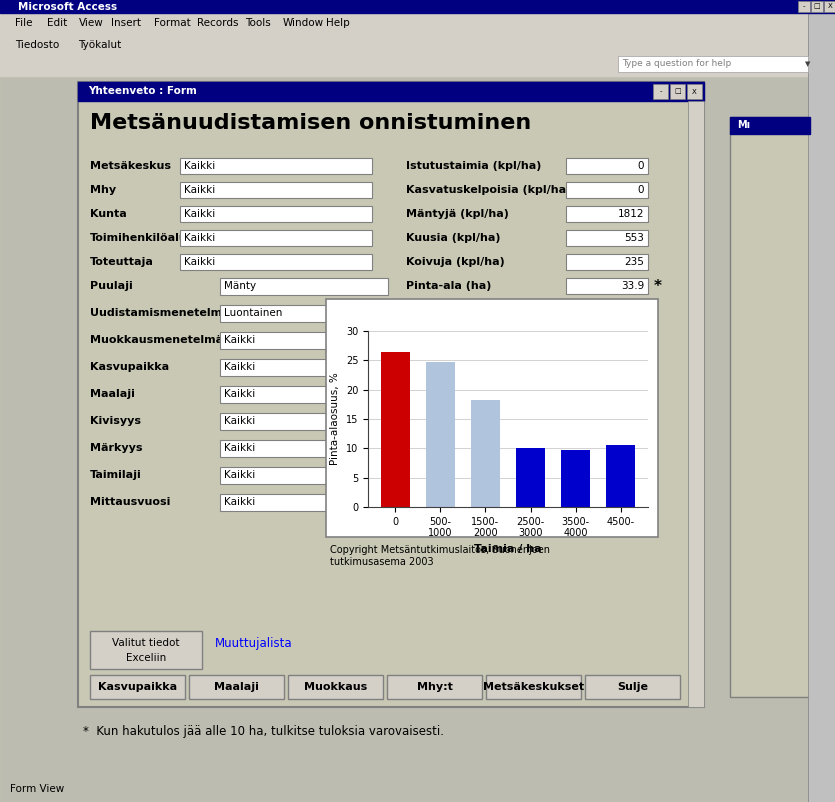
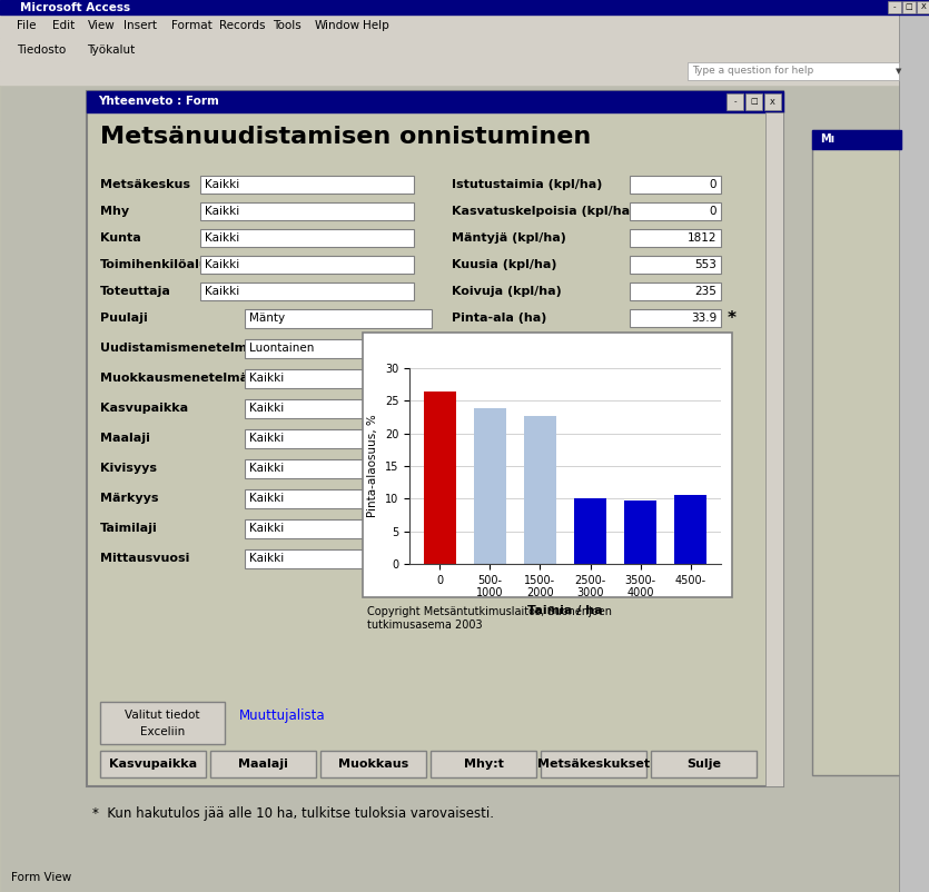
500- 1000: 24.8 -> 23.8
1500- 2000: 18.3 -> 22.6
